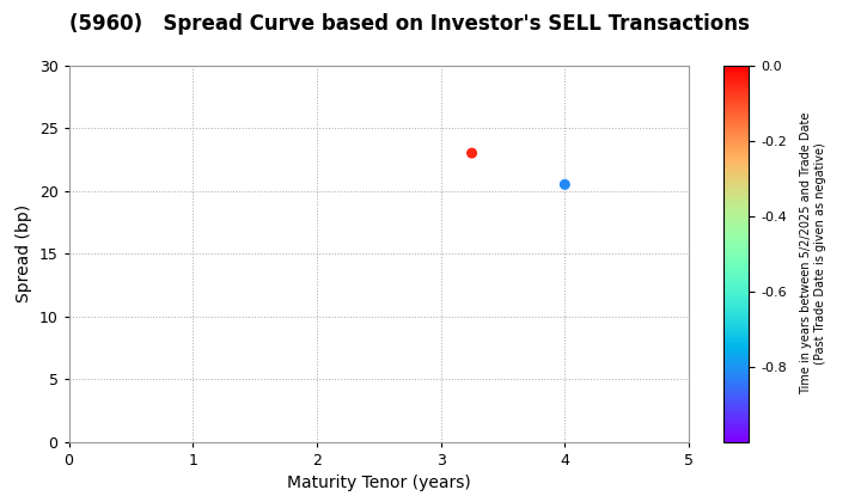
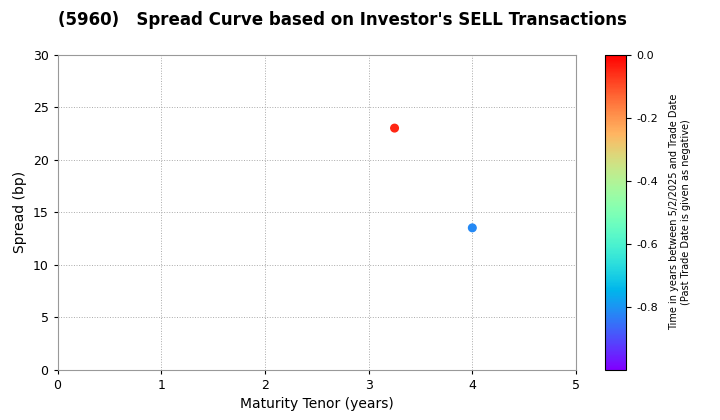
4: 20.5 -> 13.5
